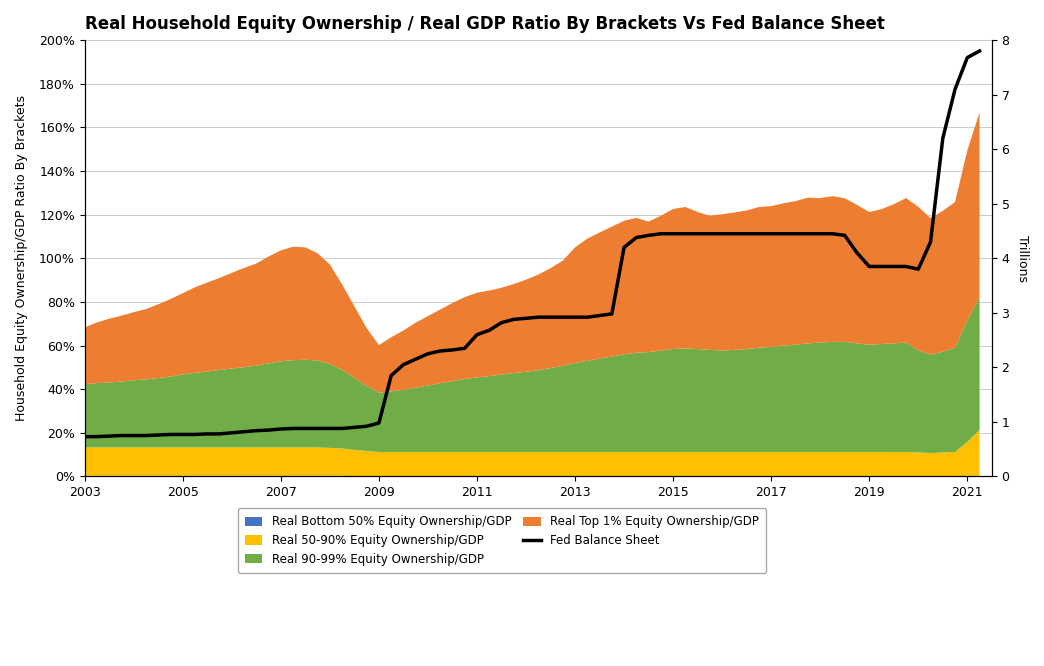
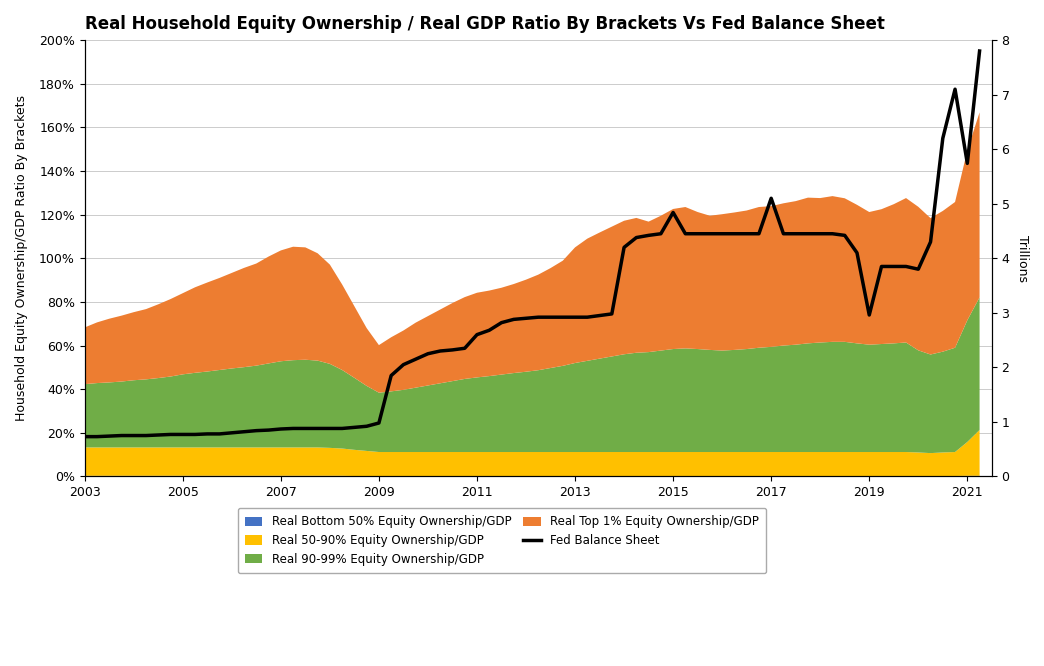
Fed Balance Sheet/2015: 4.45 -> 4.84
Fed Balance Sheet/2017: 4.45 -> 5.10
Fed Balance Sheet/2019: 3.85 -> 2.96
Fed Balance Sheet/2021: 7.68 -> 5.74
